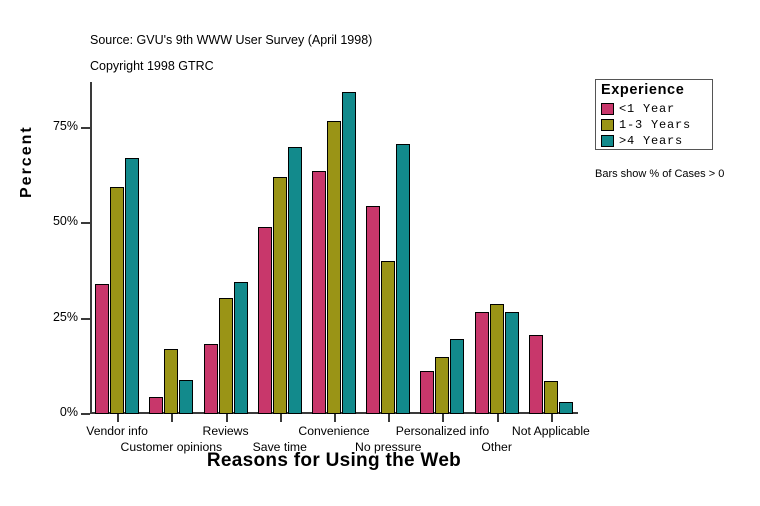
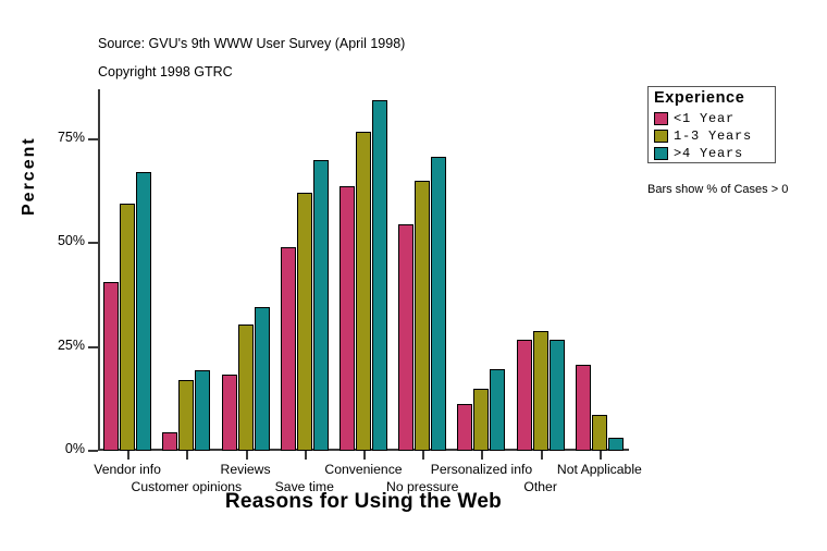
<1 Year/Vendor info: 34% -> 41%
>4 Years/Customer opinions: 9% -> 19%
1-3 Years/No pressure: 40% -> 65%
